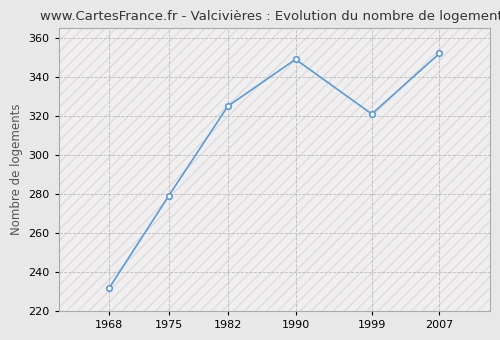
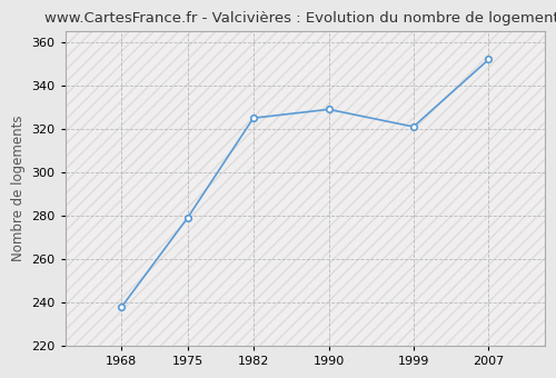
1968: 232 -> 238
1990: 349 -> 329
